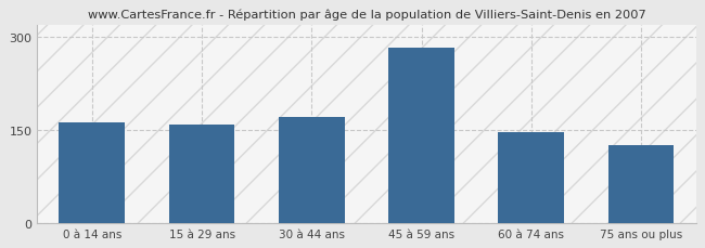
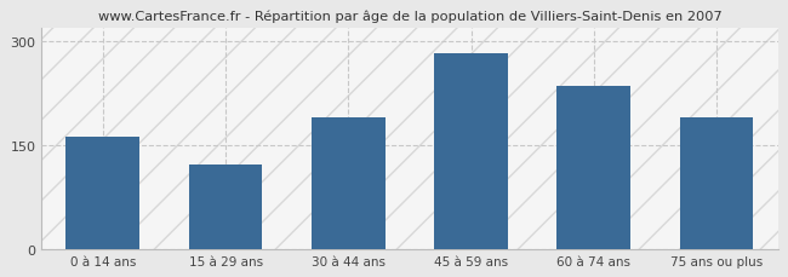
15 à 29 ans: 158 -> 122
30 à 44 ans: 171 -> 190
60 à 74 ans: 147 -> 236
75 ans ou plus: 126 -> 190
